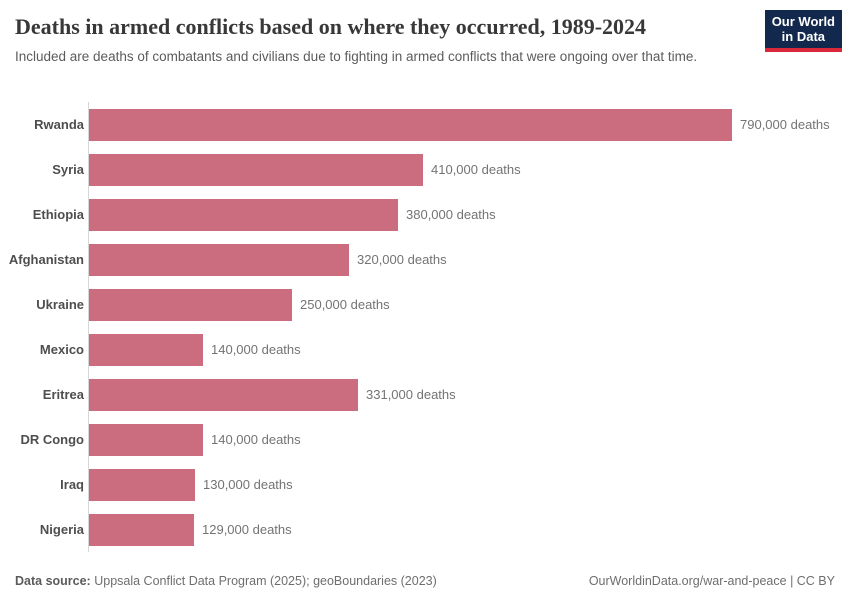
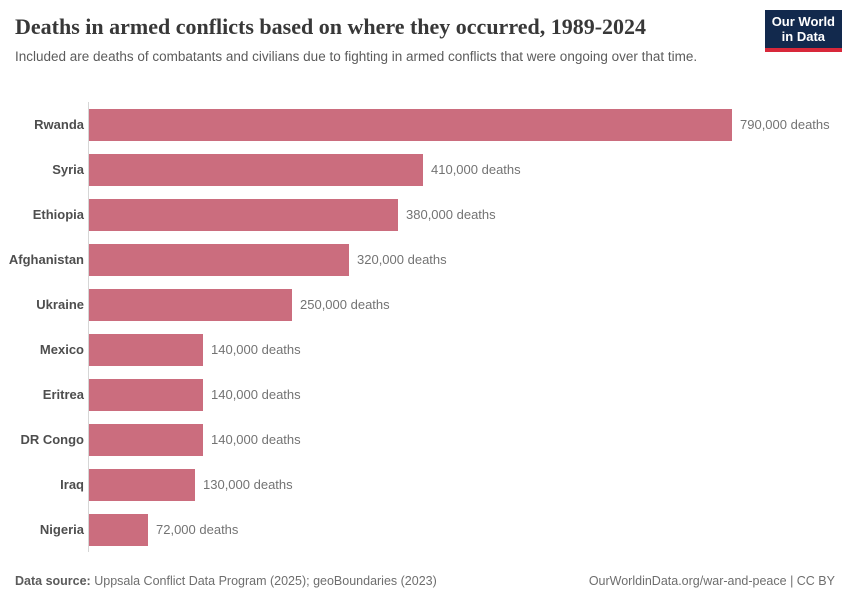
Eritrea: 331,000 -> 140,000
Nigeria: 129,000 -> 72,000
